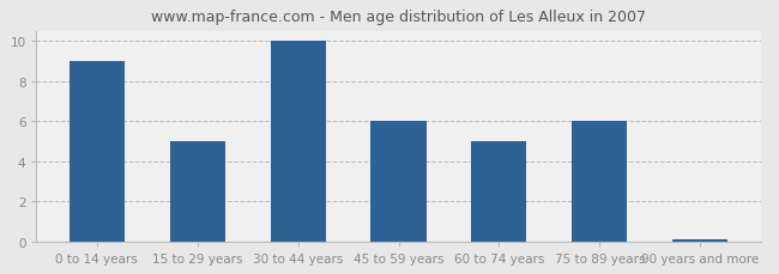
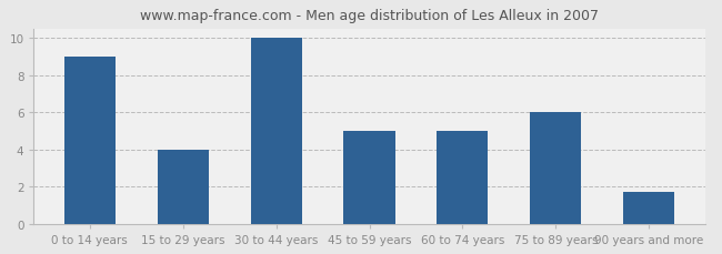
15 to 29 years: 5.0 -> 4.0
45 to 59 years: 6.0 -> 5.0
90 years and more: 0.1 -> 1.7
